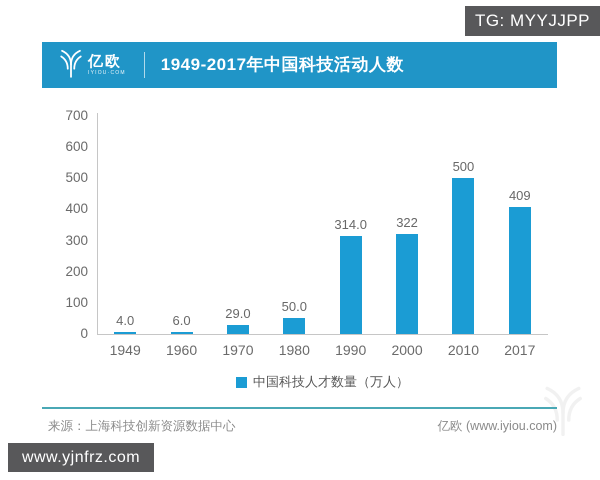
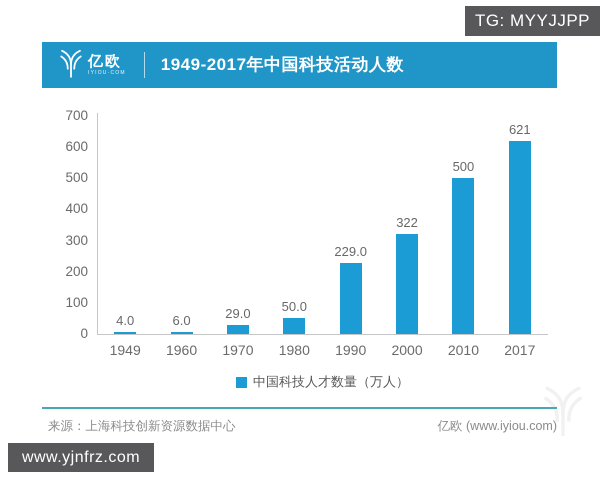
1990: 314.0 -> 229.0
2017: 409 -> 621
